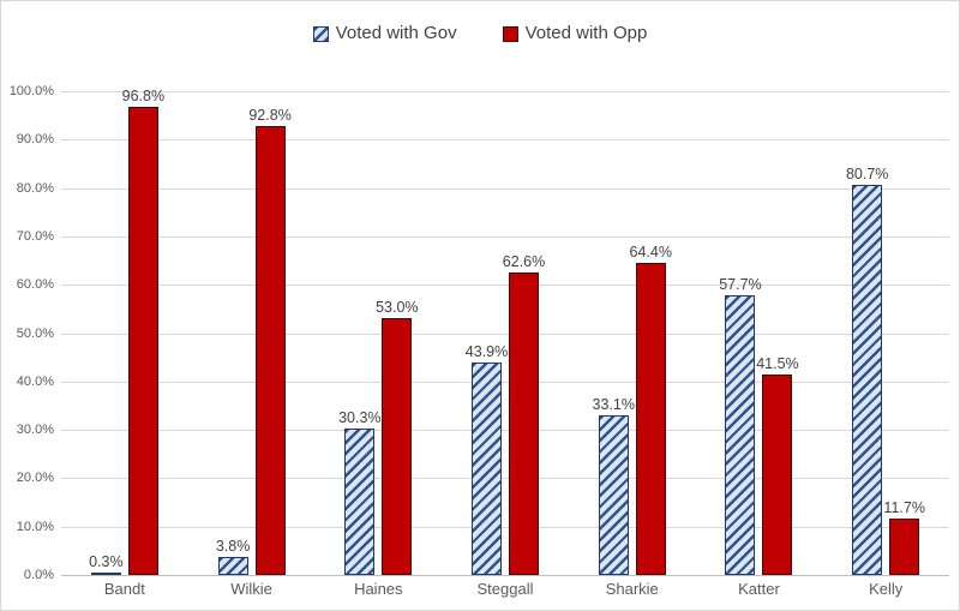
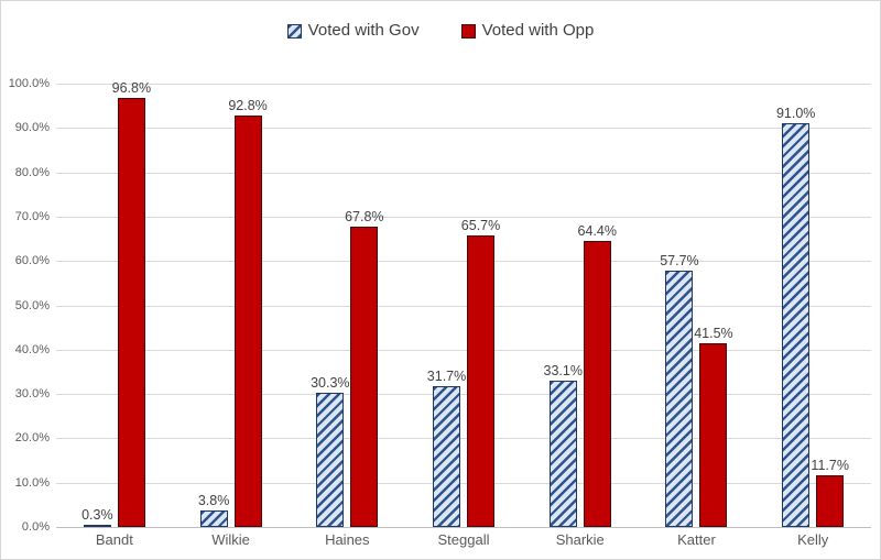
Voted with Opp/Haines: 53.0% -> 67.8%
Voted with Gov/Steggall: 43.9% -> 31.7%
Voted with Opp/Steggall: 62.6% -> 65.7%
Voted with Gov/Kelly: 80.7% -> 91.0%
